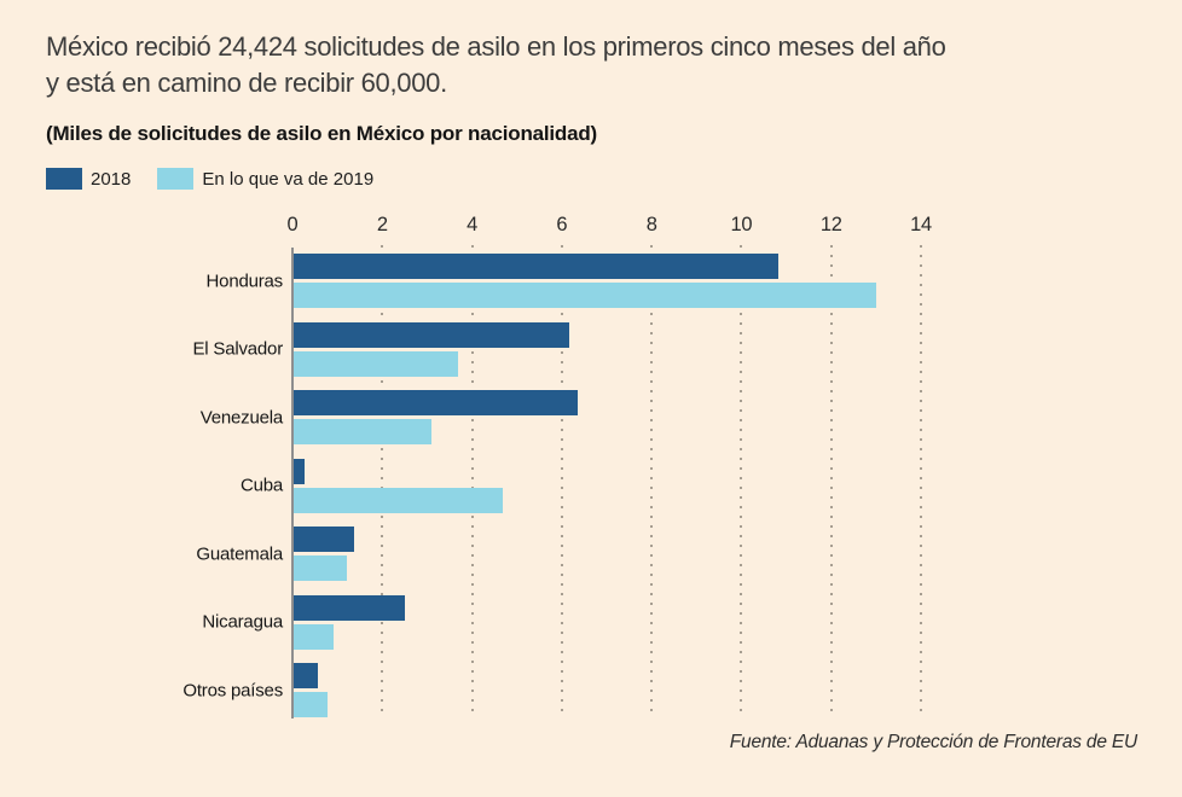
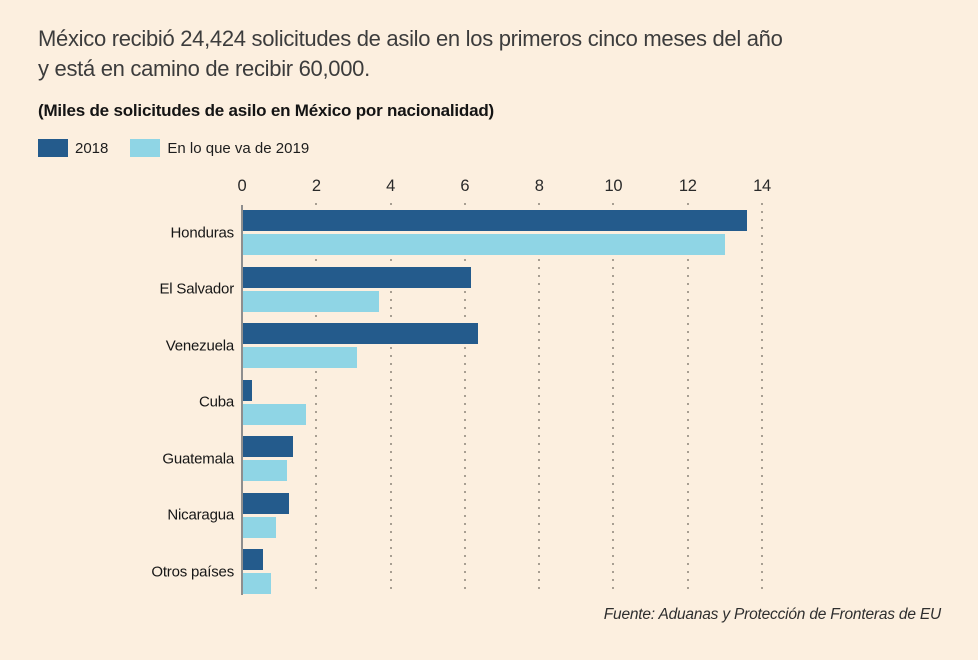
2018/Honduras: 10.9 -> 13.7
En lo que va de 2019/Cuba: 4.7 -> 1.7
2018/Nicaragua: 2.5 -> 1.2
